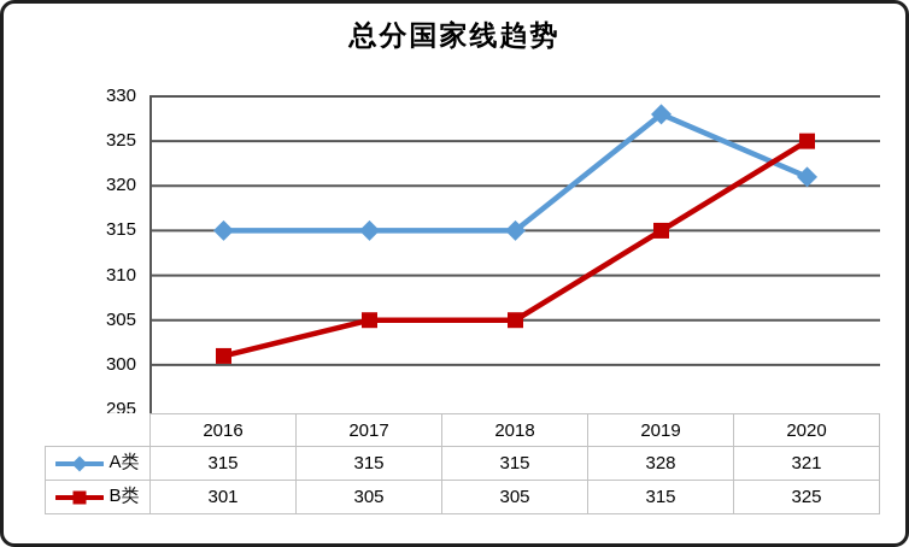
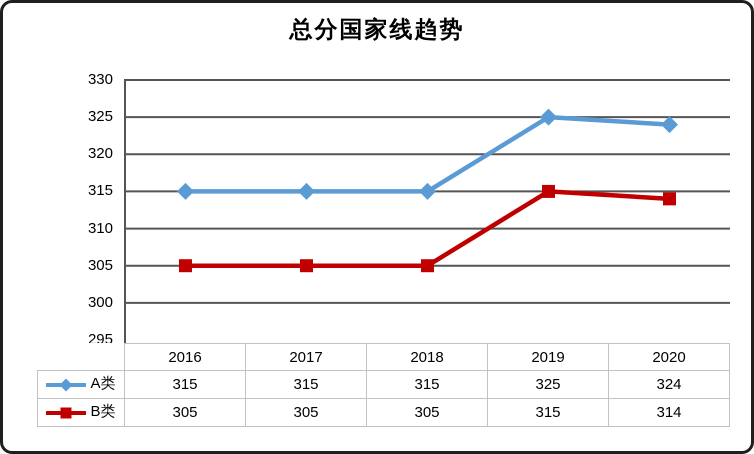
B类/2016: 301 -> 305
A类/2019: 328 -> 325
A类/2020: 321 -> 324
B类/2020: 325 -> 314
